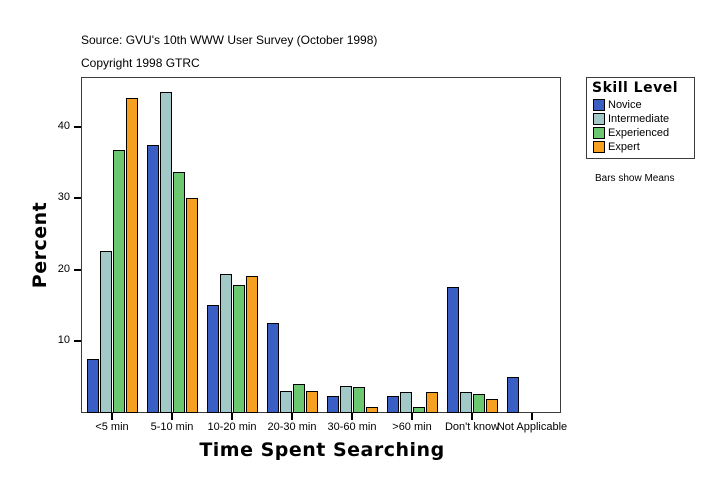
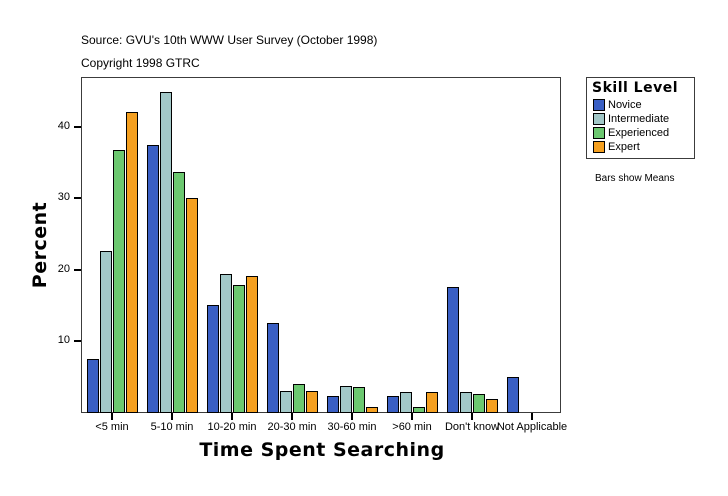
Expert/<5 min: 44 -> 42
